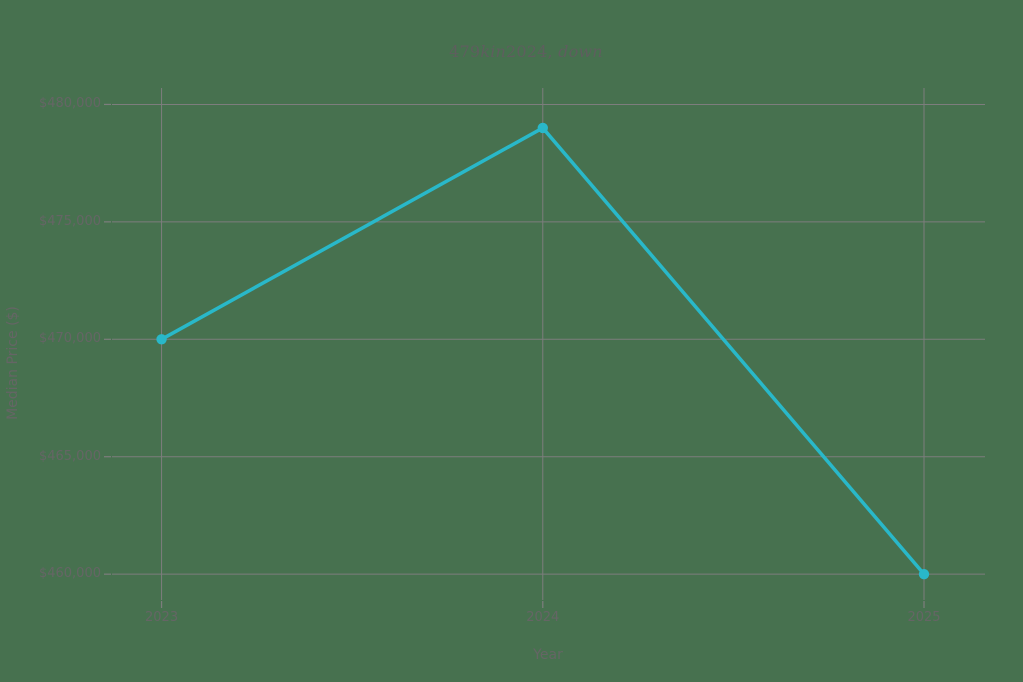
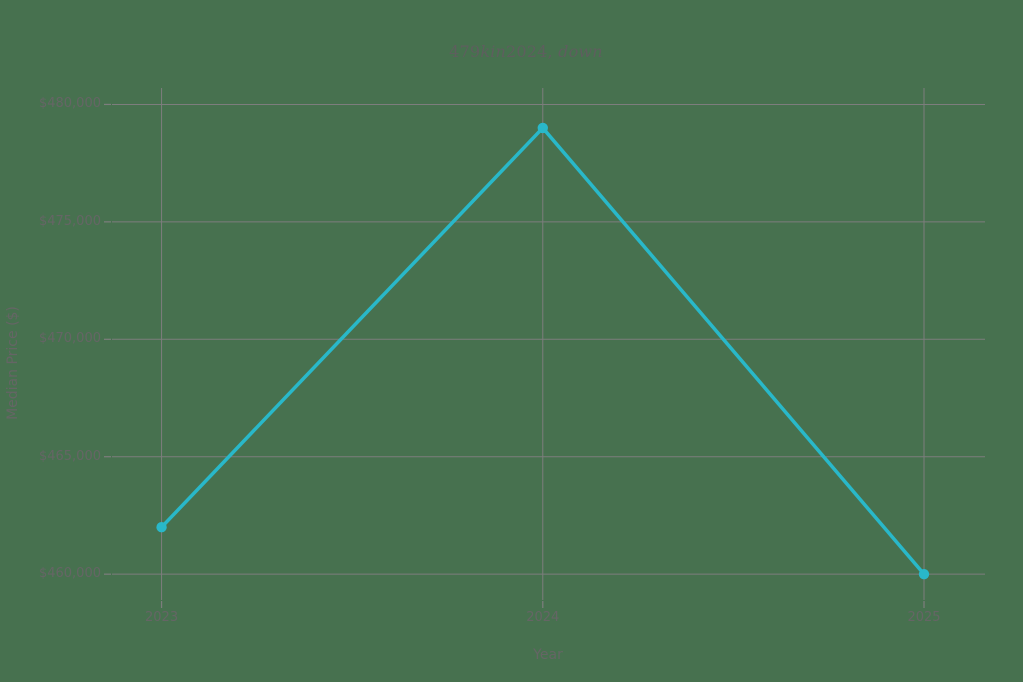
2023: $470000 -> $462000
